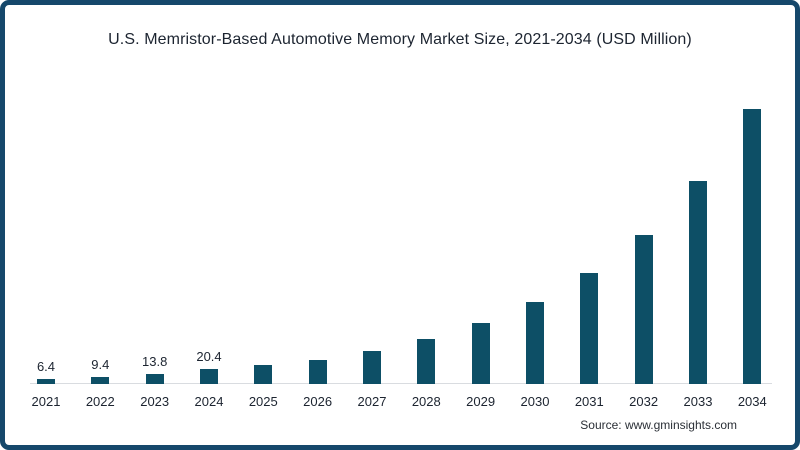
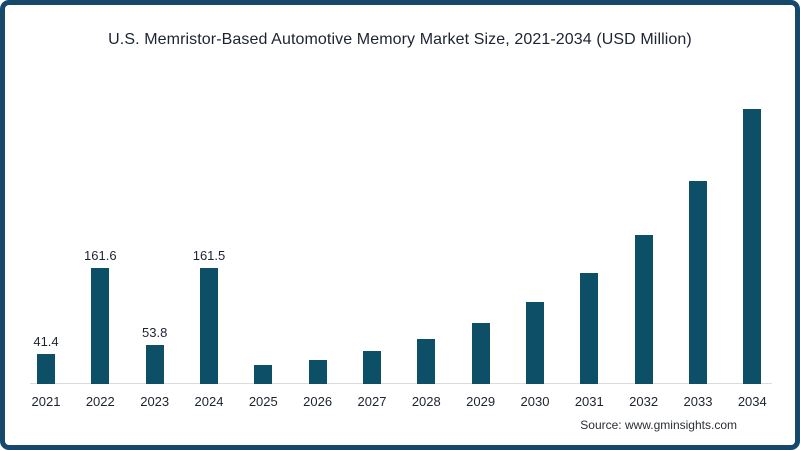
2021: 6.4 -> 41.4
2022: 9.4 -> 161.6
2023: 13.8 -> 53.8
2024: 20.4 -> 161.5
